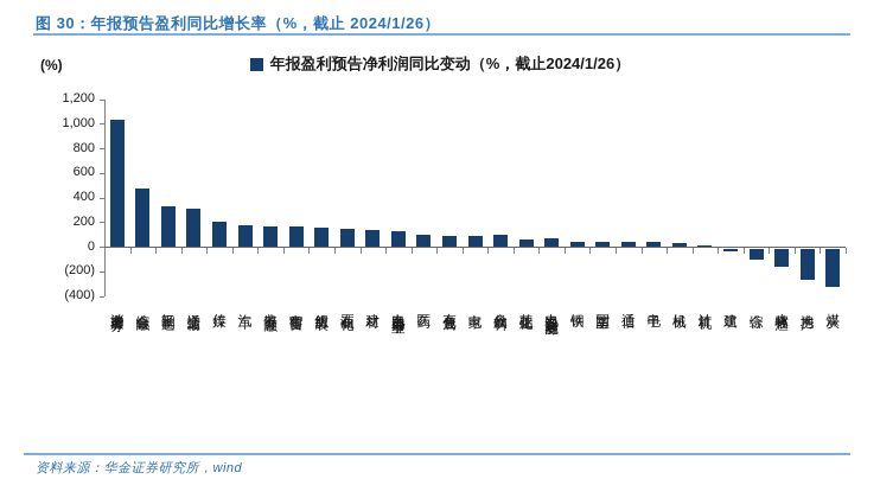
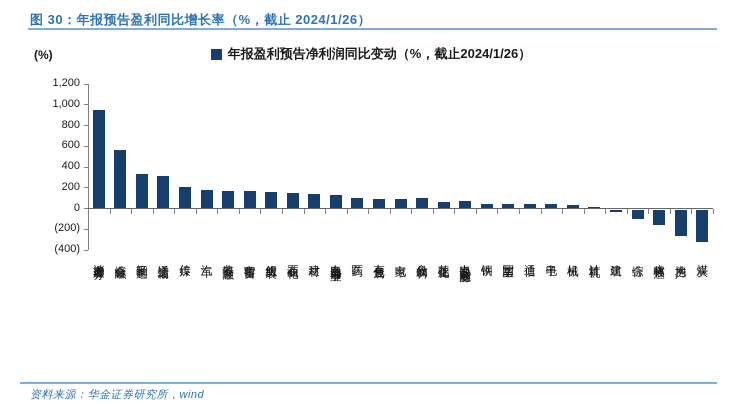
消费者服务: 1040 -> 950
综合金融: 480 -> 560
